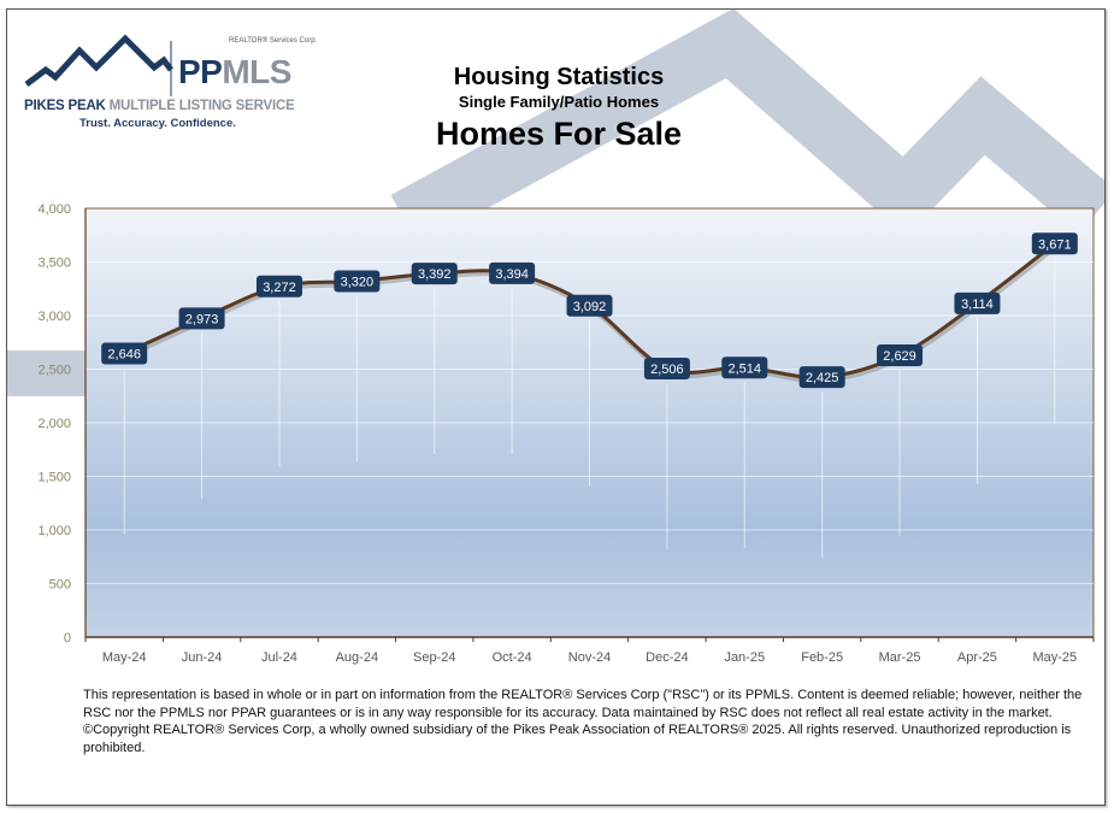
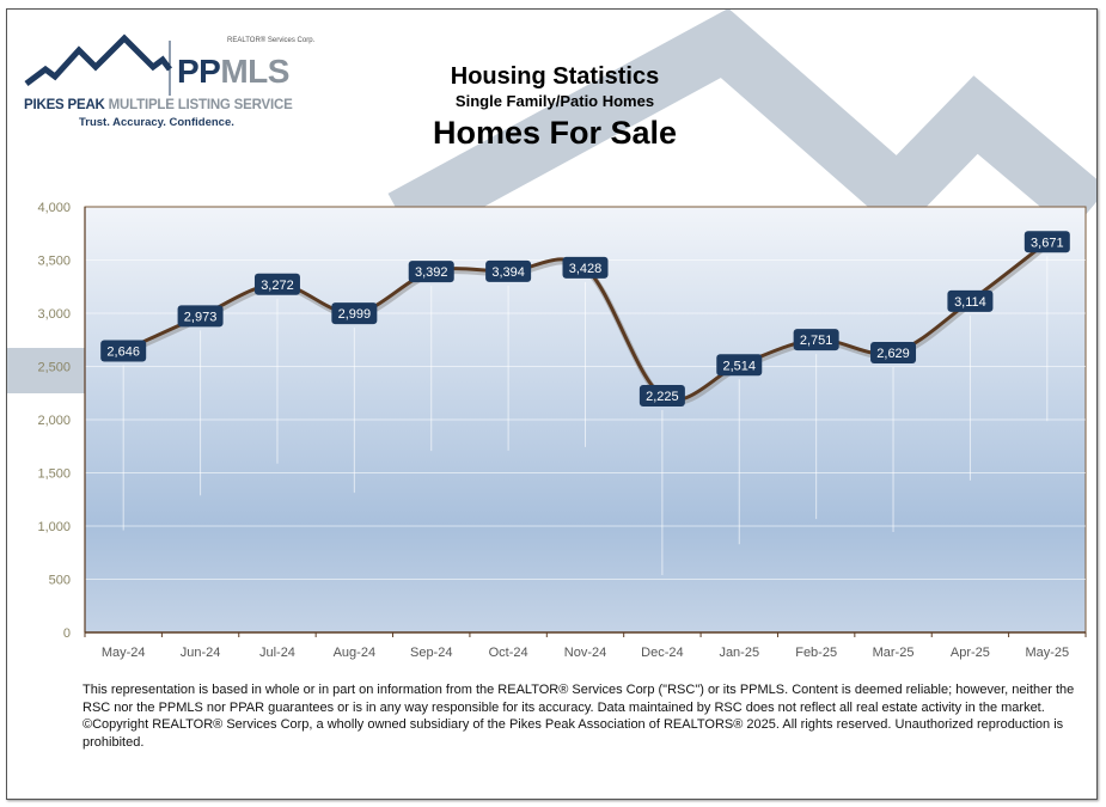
Aug-24: 3,320 -> 2,999
Nov-24: 3,092 -> 3,428
Dec-24: 2,506 -> 2,225
Feb-25: 2,425 -> 2,751
